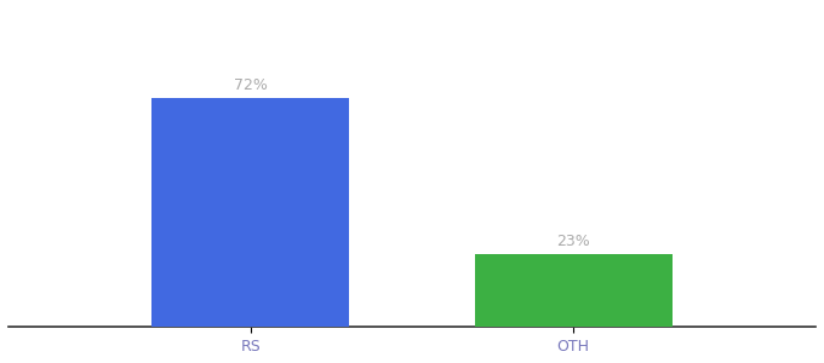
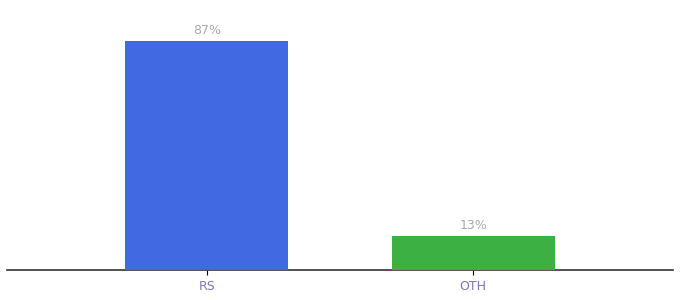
RS: 72% -> 87%
OTH: 23% -> 13%
